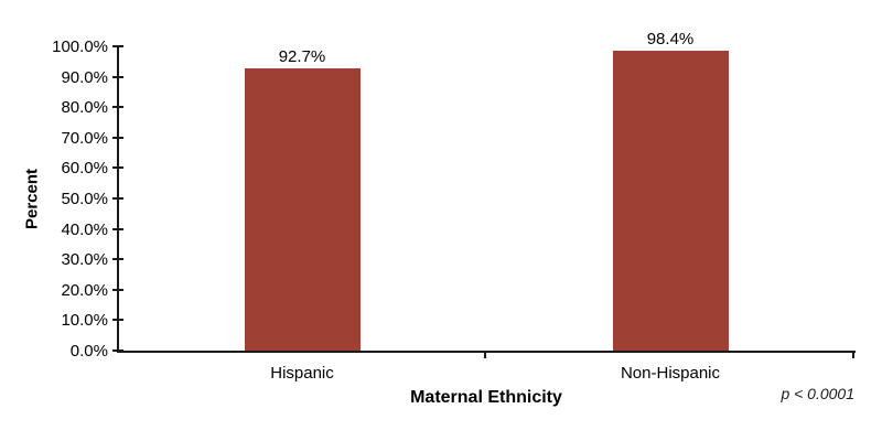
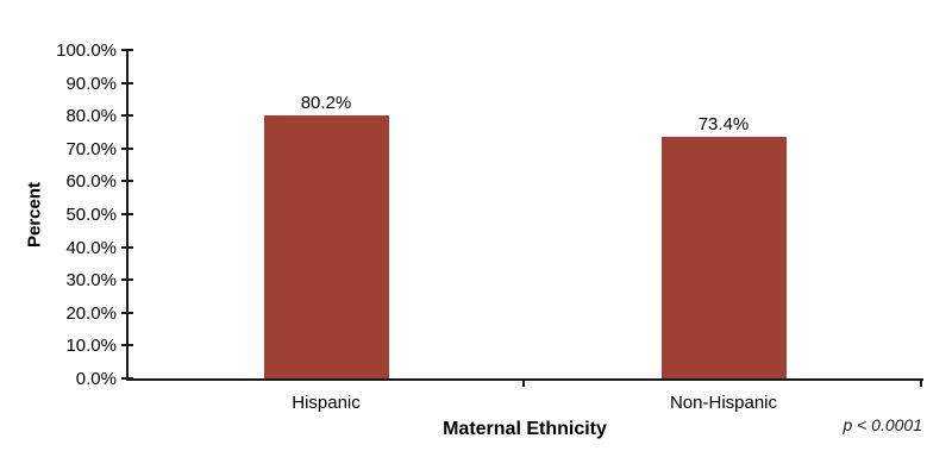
Hispanic: 92.7% -> 80.2%
Non-Hispanic: 98.4% -> 73.4%
